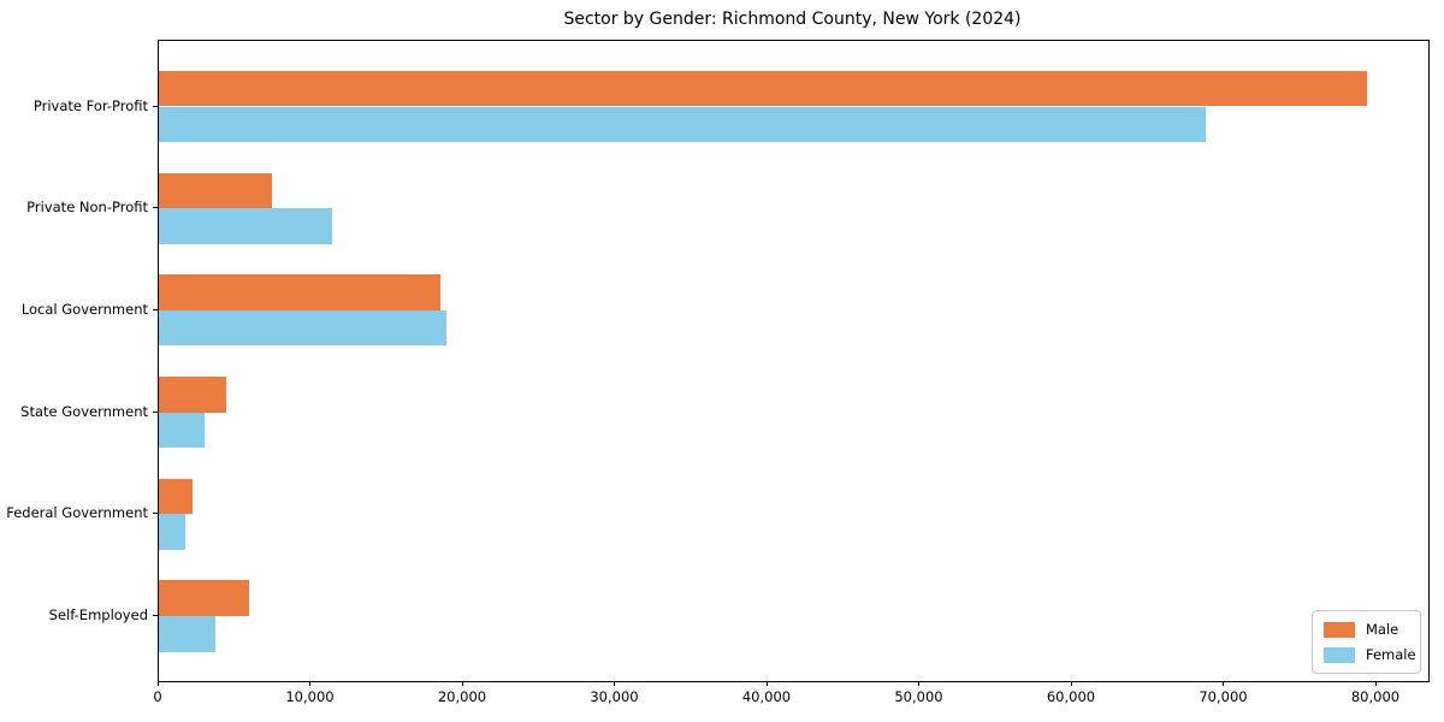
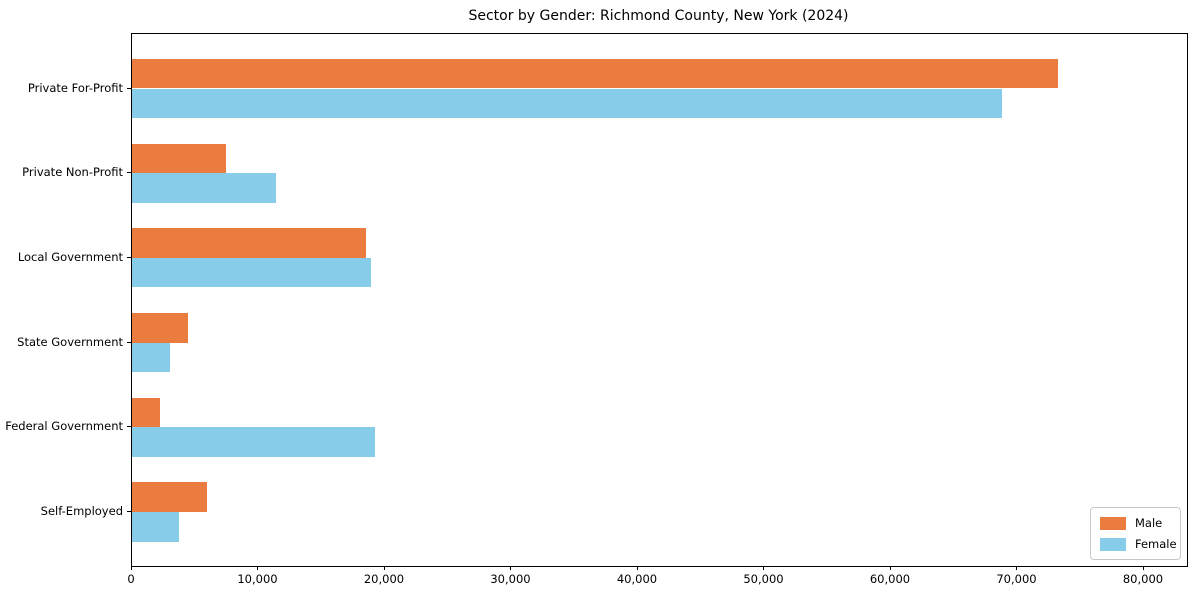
Male/Private For-Profit: 79400 -> 73200
Female/Federal Government: 1700 -> 19200
